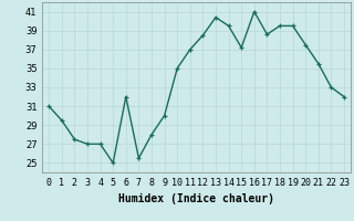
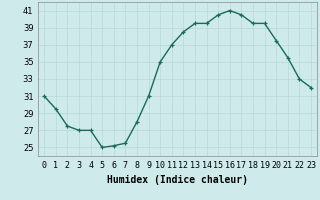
6: 32.0 -> 25.2
9: 30.0 -> 31.0
13: 40.4 -> 39.5
15: 37.2 -> 40.5
17: 38.6 -> 40.5
